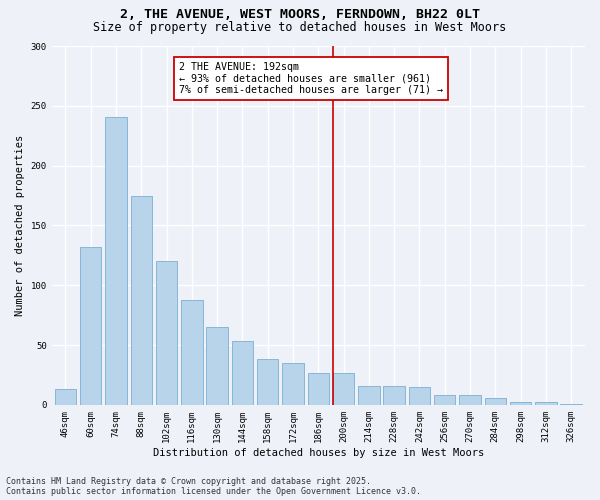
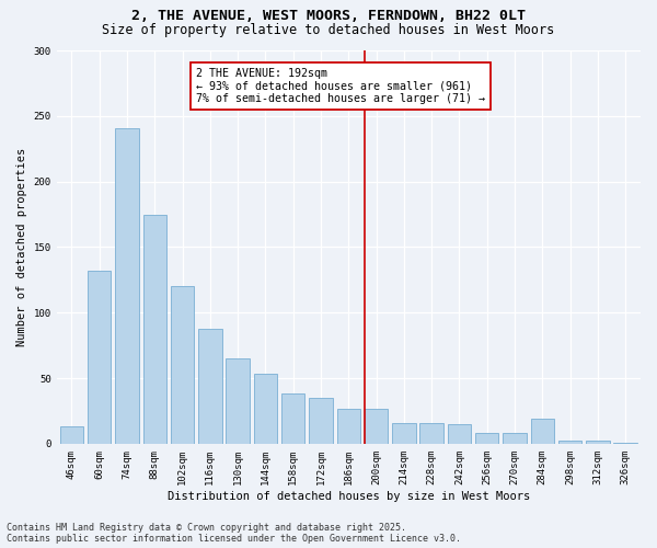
284sqm: 6 -> 19
